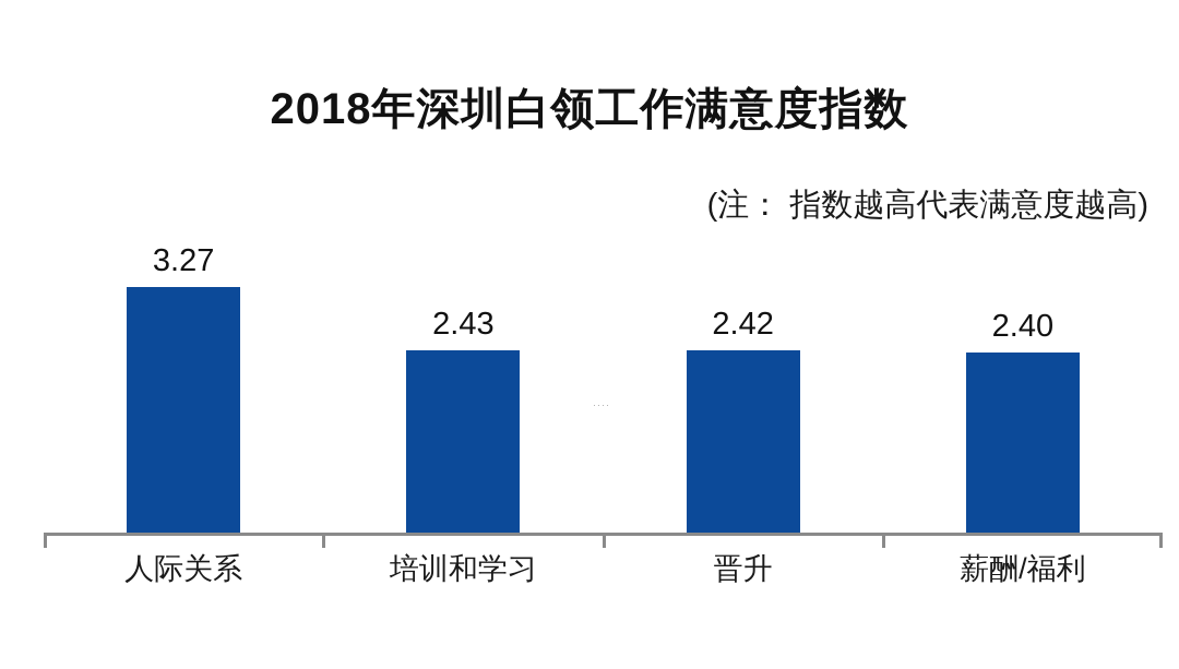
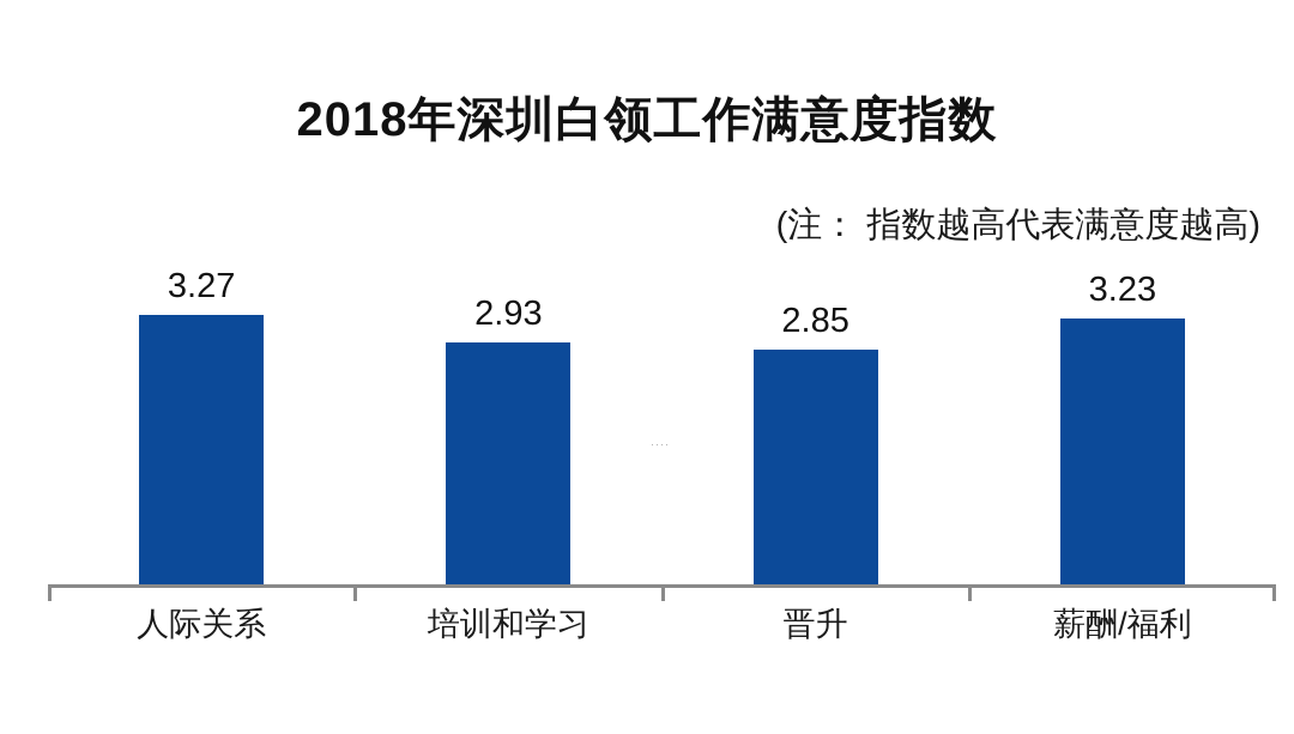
培训和学习: 2.43 -> 2.93
晋升: 2.42 -> 2.85
薪酬/福利: 2.40 -> 3.23
